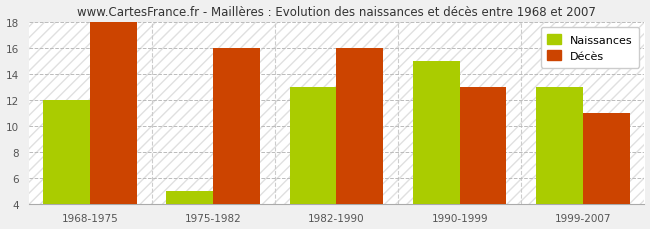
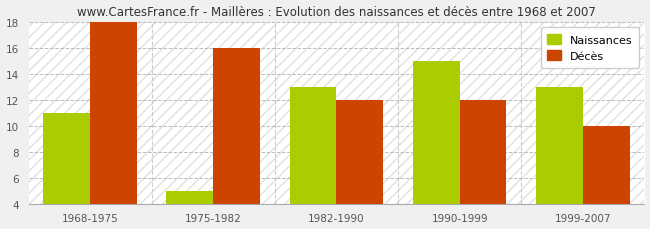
Naissances/1968-1975: 12 -> 11
Décès/1982-1990: 16 -> 12
Décès/1990-1999: 13 -> 12
Décès/1999-2007: 11 -> 10
